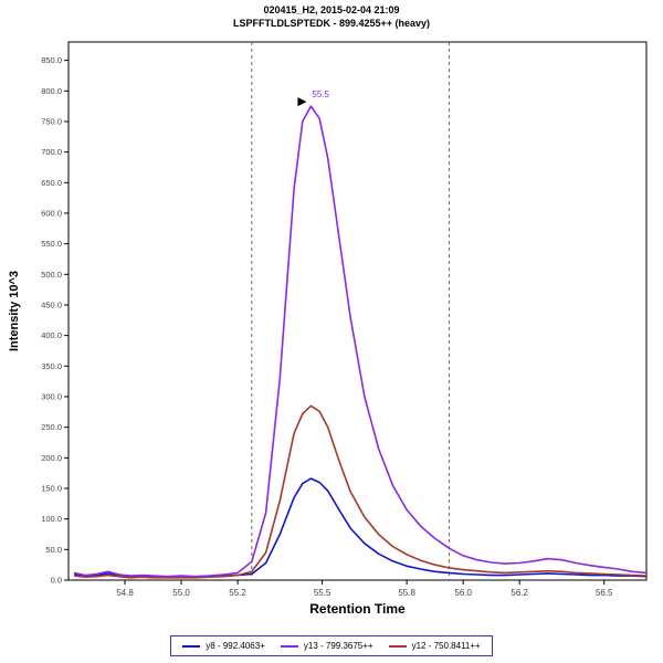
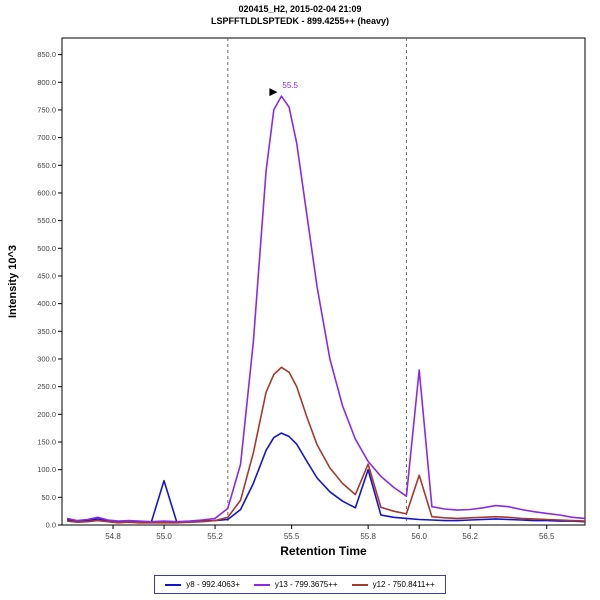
y8 - 992.4063+/55.0: 10 -> 80
y8 - 992.4063+/55.8: 20 -> 100
y12 - 750.8411++/55.8: 40 -> 110
y13 - 799.3675++/56.0: 40 -> 280
y12 - 750.8411++/56.0: 20 -> 90
